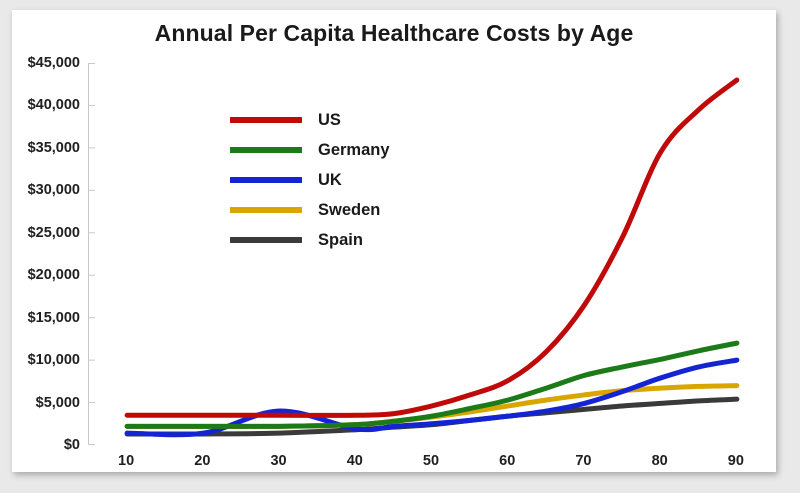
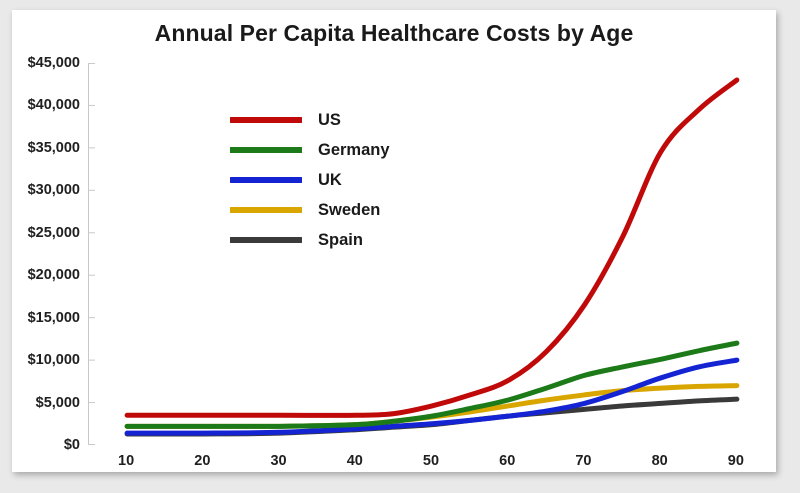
UK/30: $4000 -> $2000
